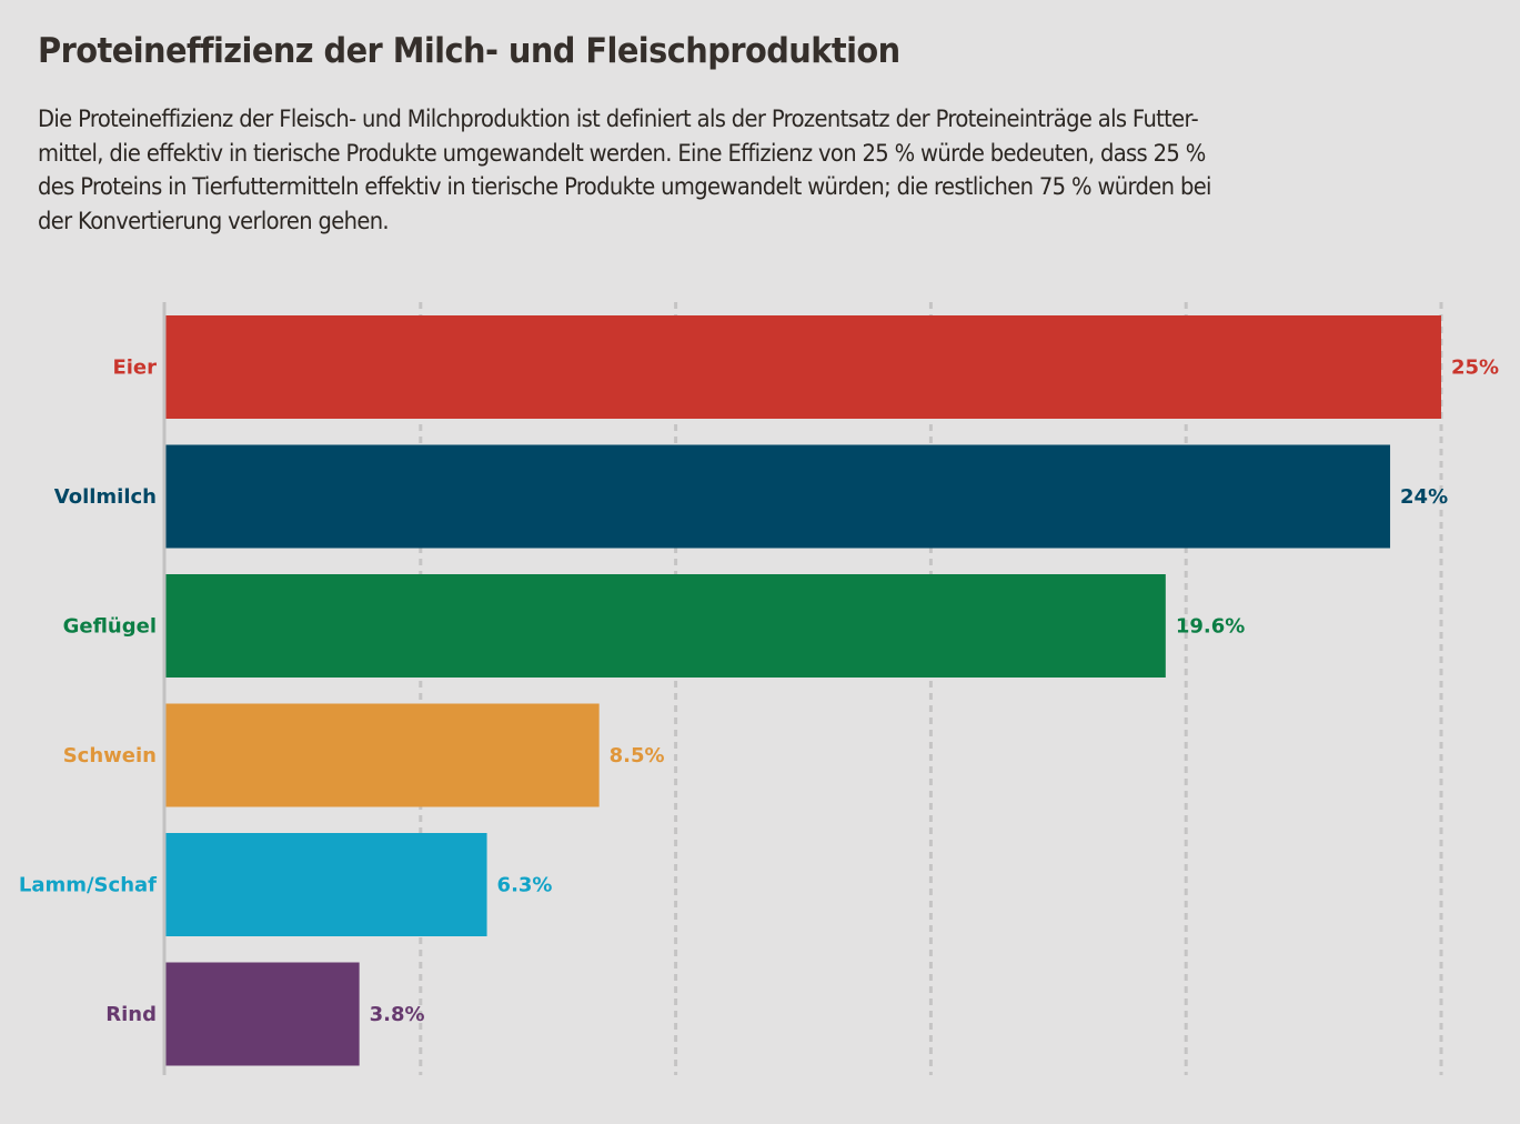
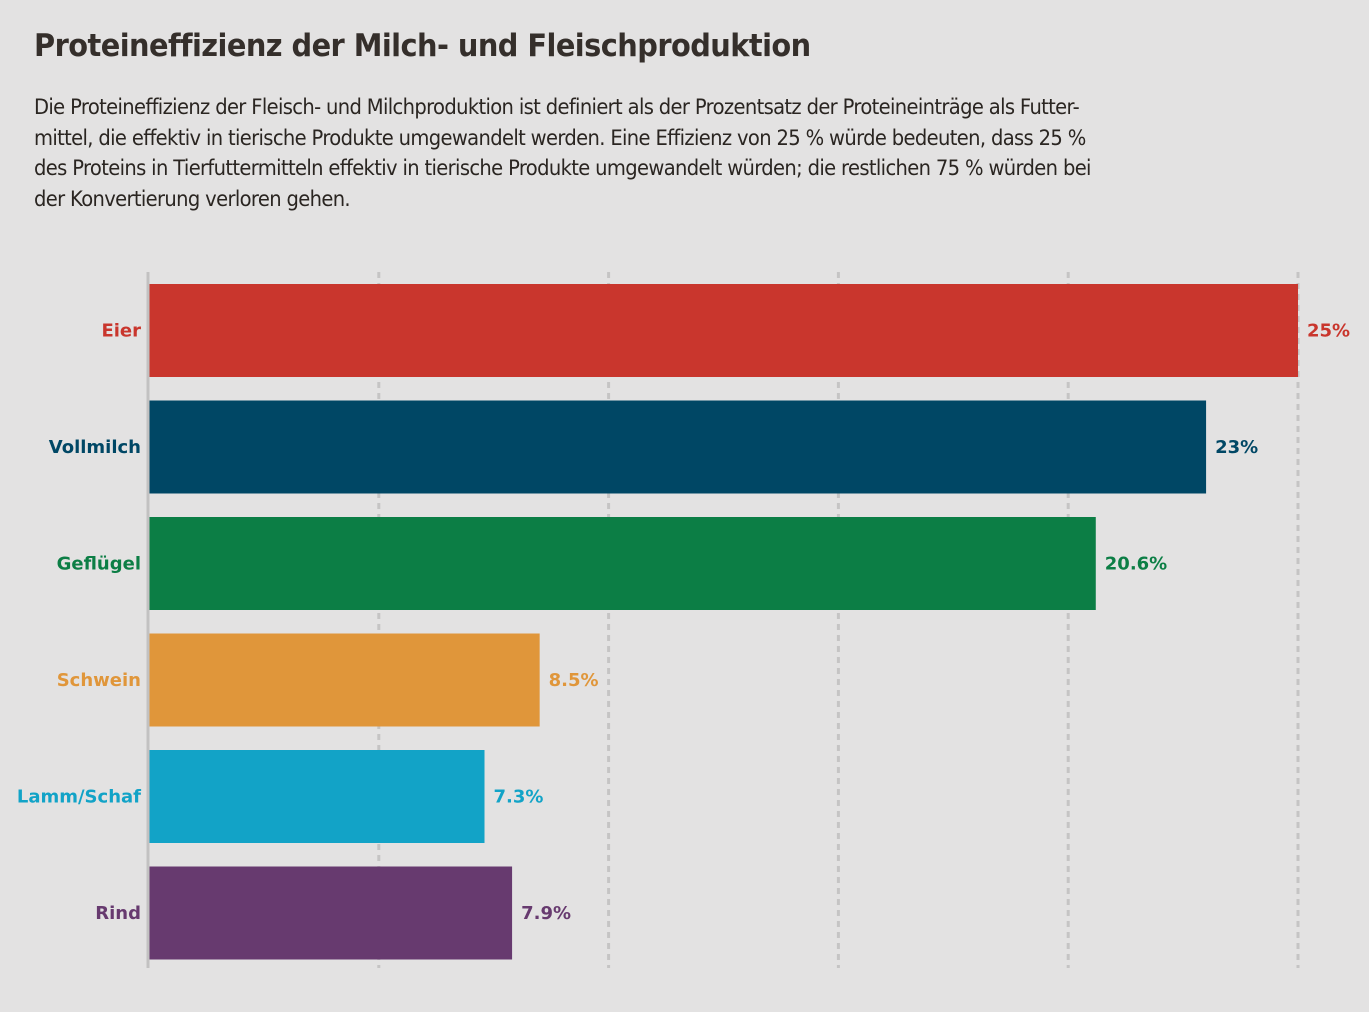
Vollmilch: 24% -> 23%
Geflügel: 19.6% -> 20.6%
Lamm/Schaf: 6.3% -> 7.3%
Rind: 3.8% -> 7.9%
